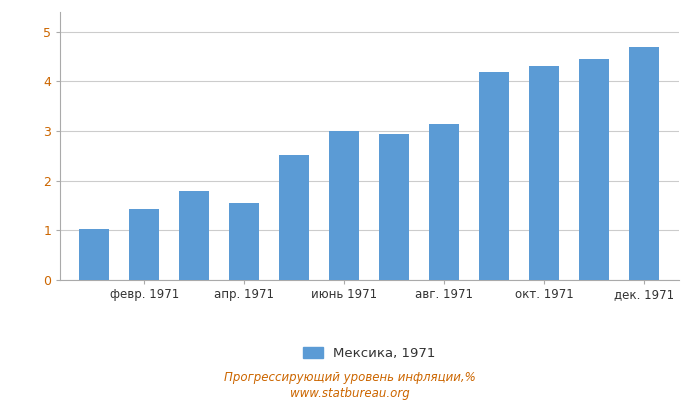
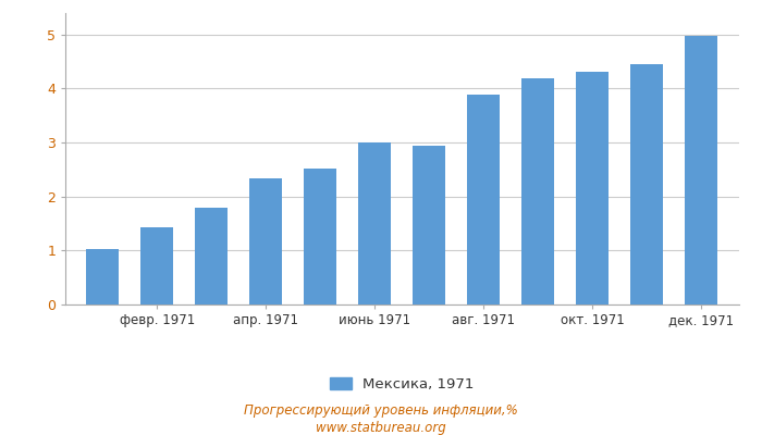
апр. 1971: 1.55 -> 2.33
авг. 1971: 3.15 -> 3.89
дек. 1971: 4.70 -> 4.97
